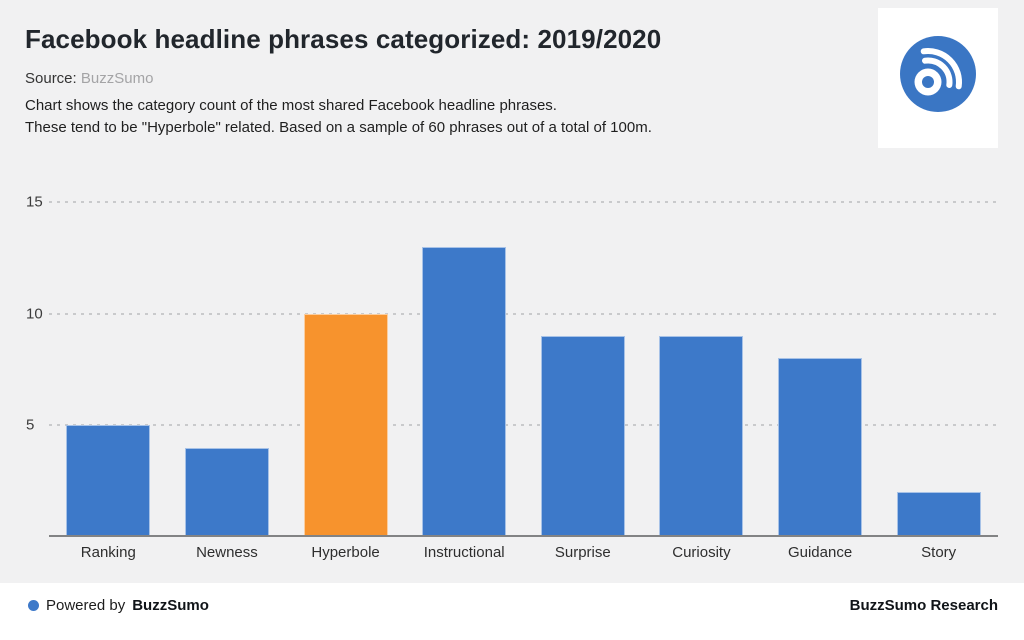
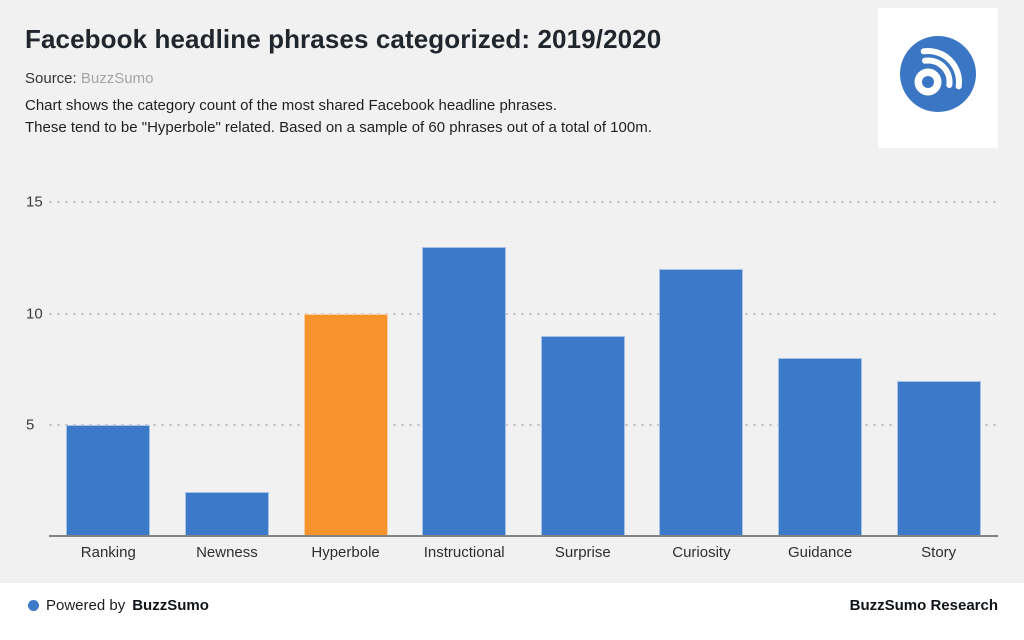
Newness: 4 -> 2
Curiosity: 9 -> 12
Story: 2 -> 7
